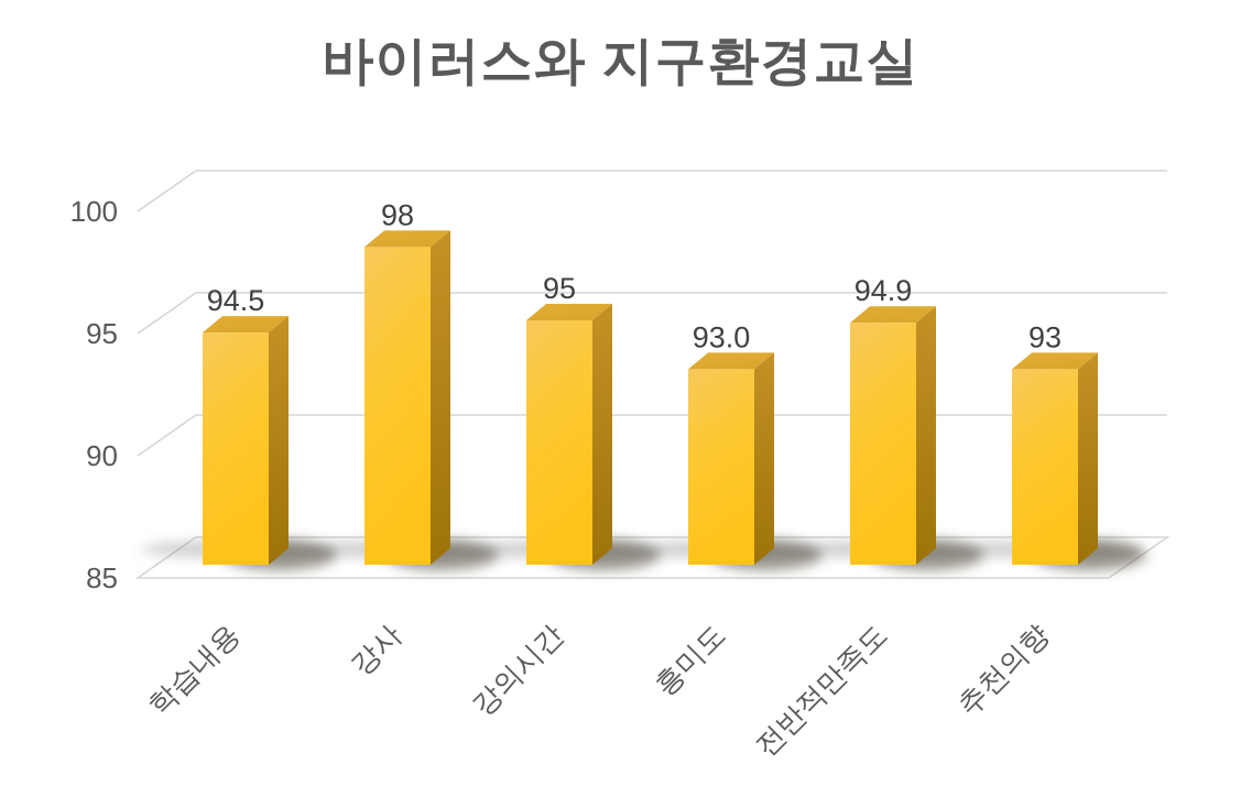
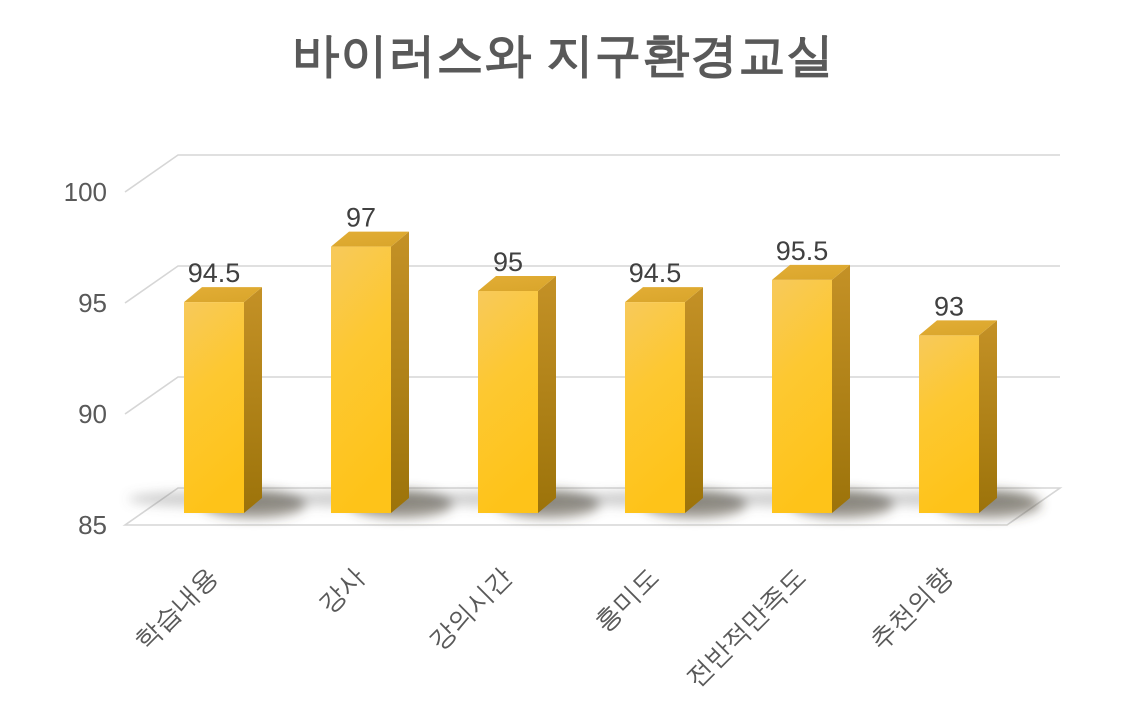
강사: 98 -> 97
흥미도: 93.0 -> 94.5
전반적만족도: 94.9 -> 95.5
